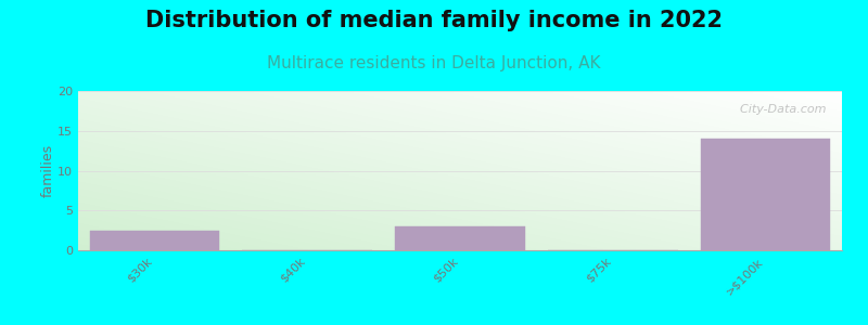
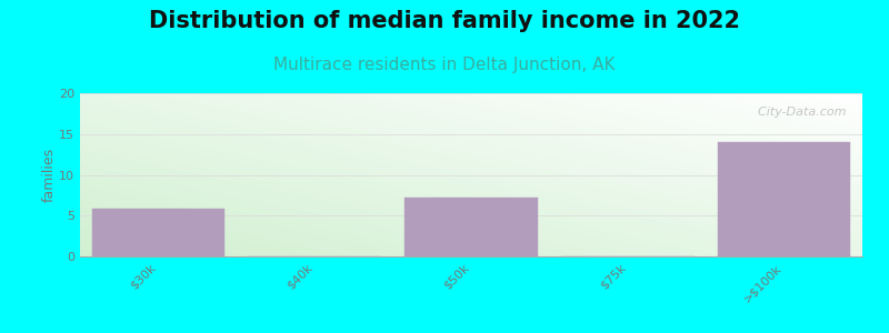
$30k: 2.5 -> 5.8
$50k: 3.0 -> 7.2
